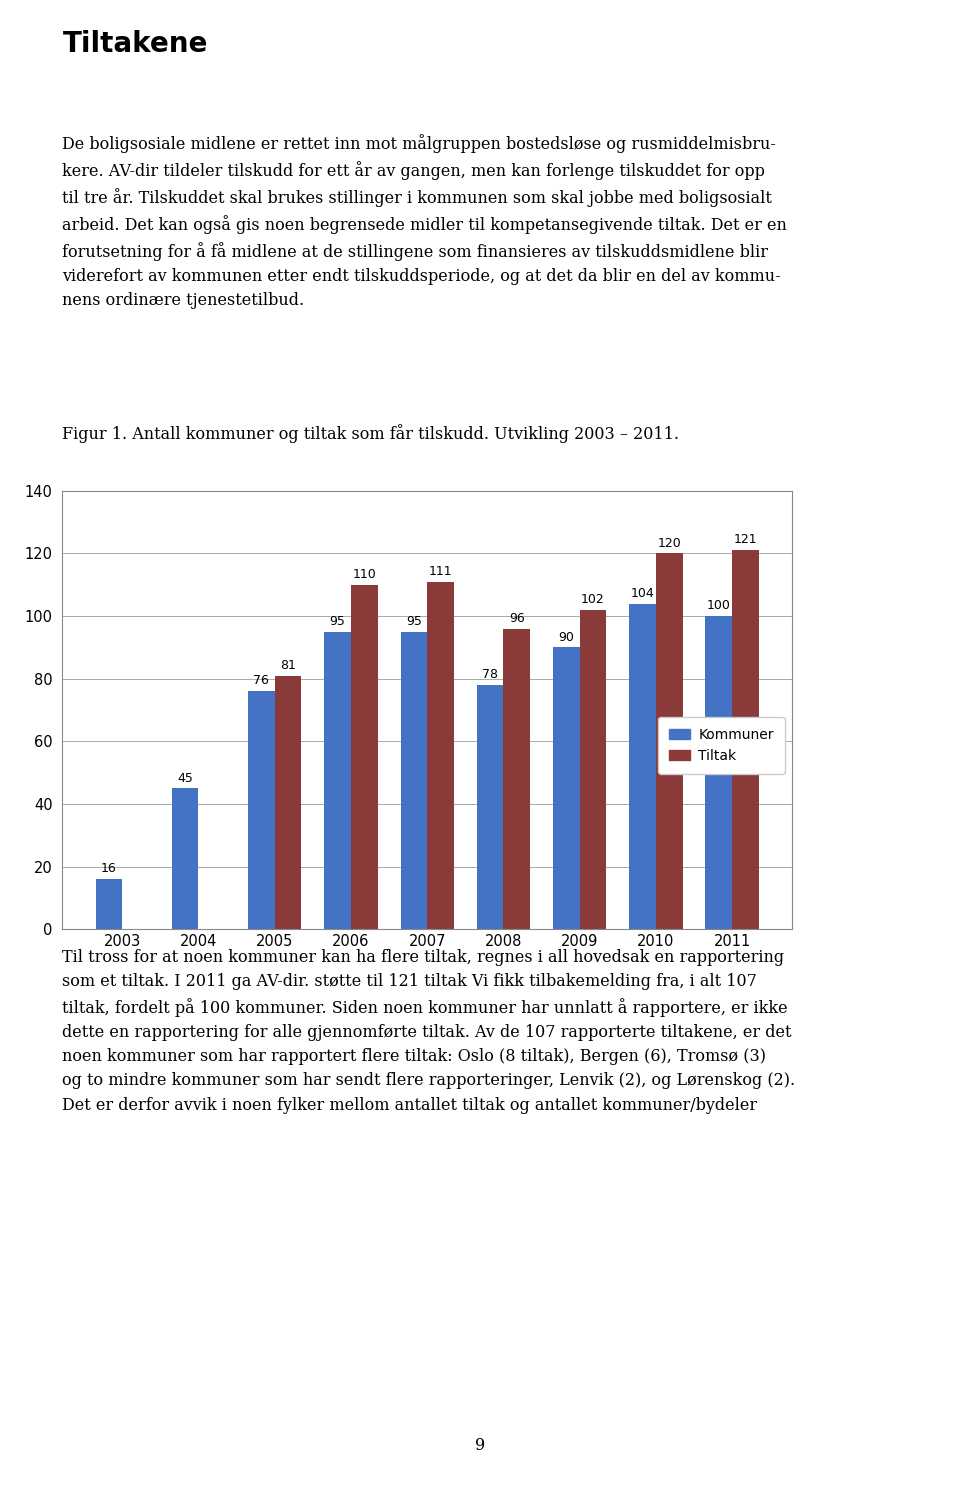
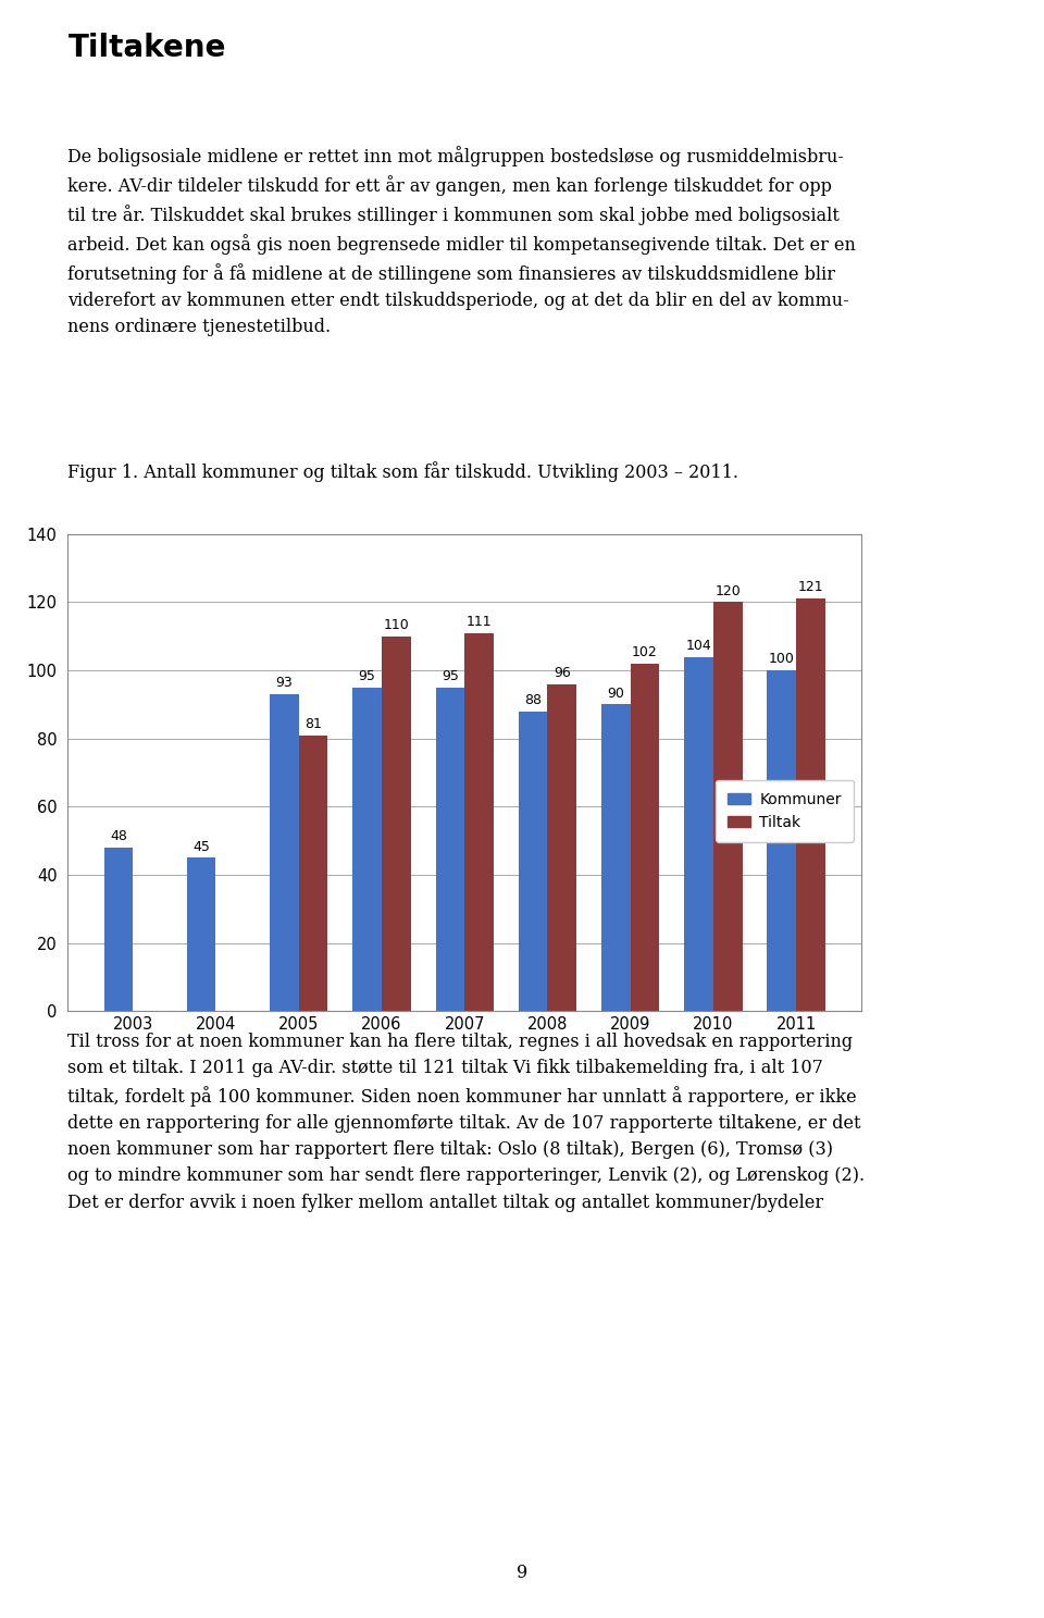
Kommuner/2003: 16 -> 48
Kommuner/2005: 76 -> 93
Kommuner/2008: 78 -> 88
